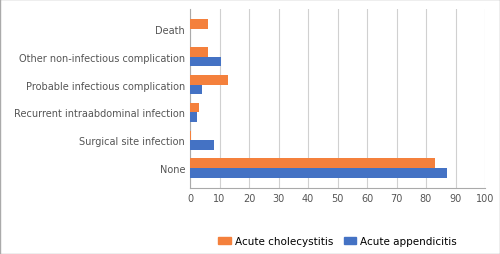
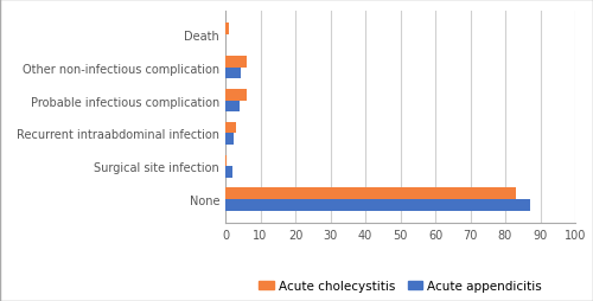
Acute cholecystitis/Death: 6.0 -> 1.0
Acute appendicitis/Other non-infectious complication: 10.5 -> 4.5
Acute cholecystitis/Probable infectious complication: 13.0 -> 6.0
Acute appendicitis/Surgical site infection: 8.0 -> 2.0
